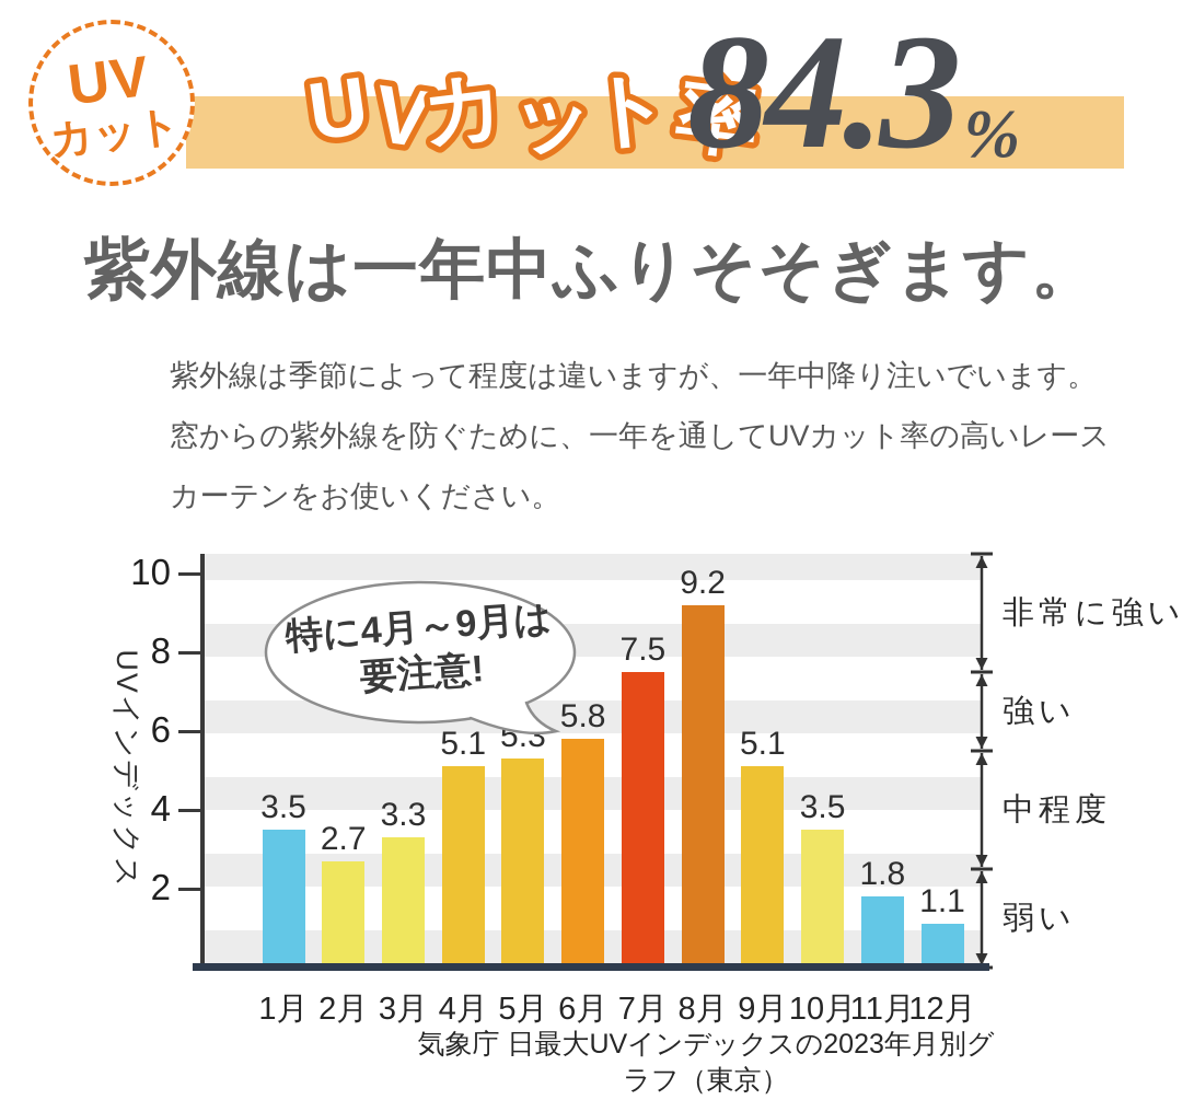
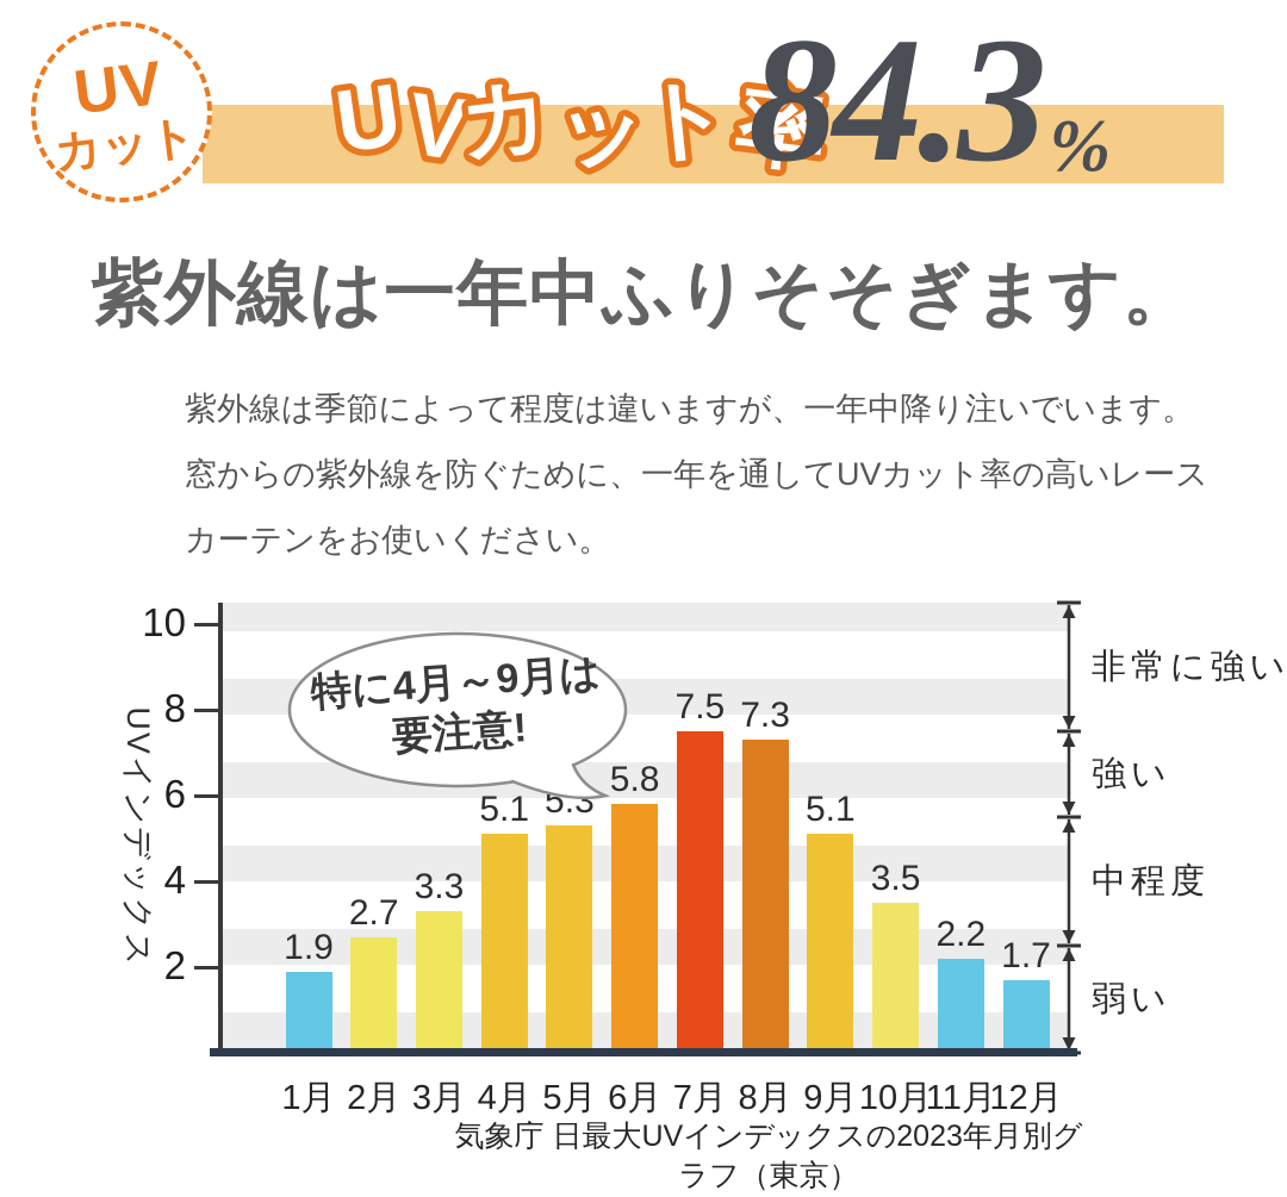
1月: 3.5 -> 1.9
8月: 9.2 -> 7.3
11月: 1.8 -> 2.2
12月: 1.1 -> 1.7
